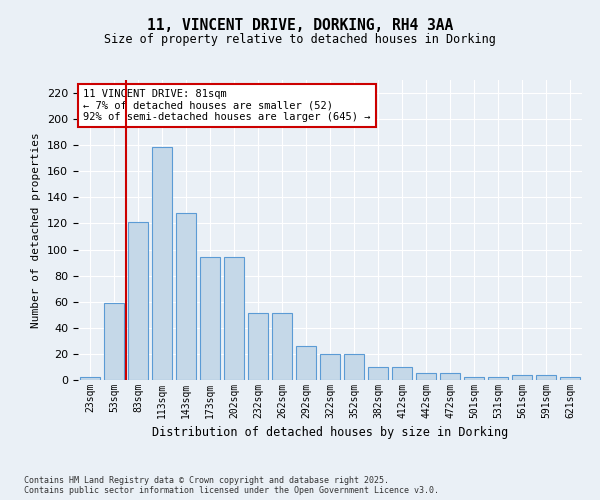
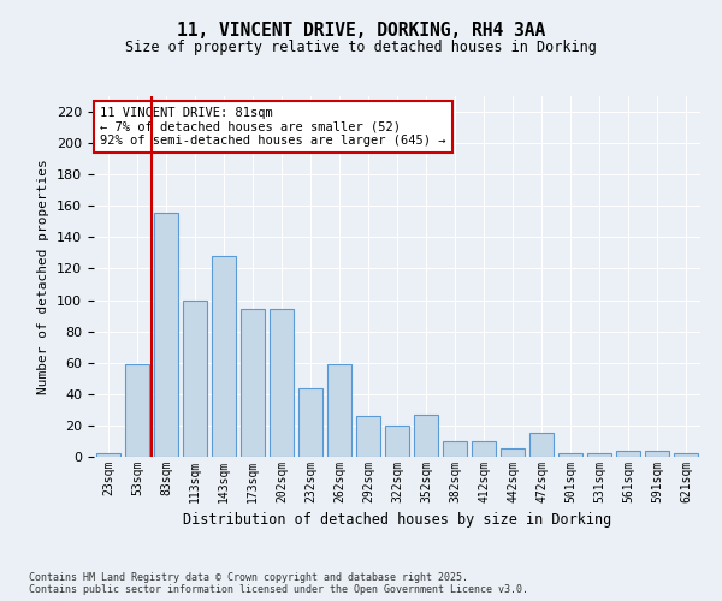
83sqm: 121 -> 156
113sqm: 179 -> 100
232sqm: 51 -> 44
262sqm: 51 -> 59
352sqm: 20 -> 27
472sqm: 5 -> 15
